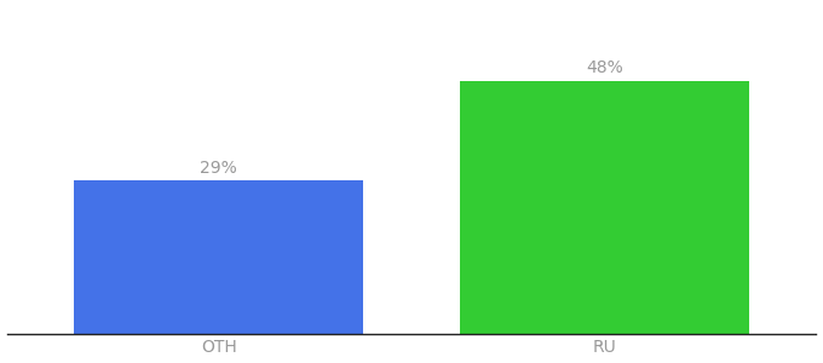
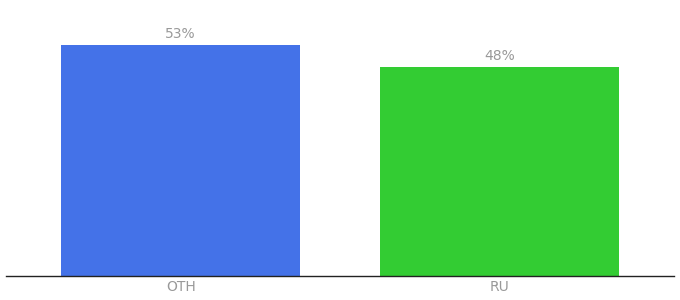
OTH: 29% -> 53%
